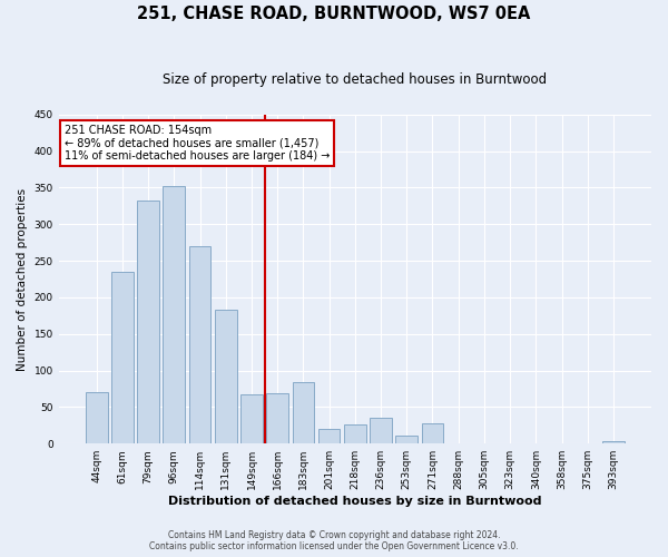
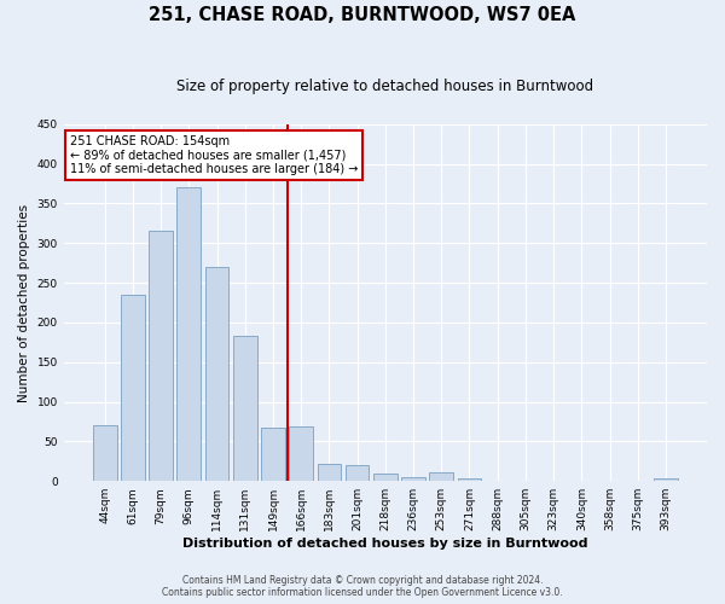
79sqm: 332 -> 315
96sqm: 352 -> 370
183sqm: 84 -> 22
218sqm: 26 -> 10
236sqm: 36 -> 5
271sqm: 28 -> 3
